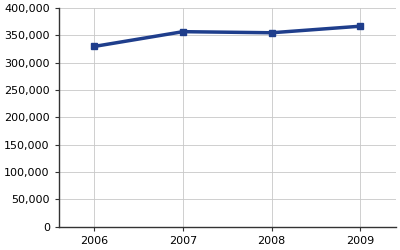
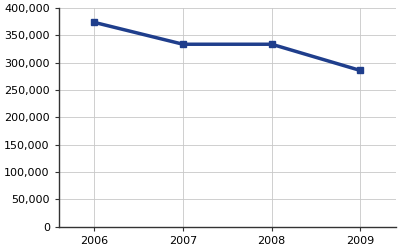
2006: 330,000 -> 374,000
2007: 357,000 -> 334,000
2008: 355,000 -> 334,000
2009: 367,000 -> 286,000
